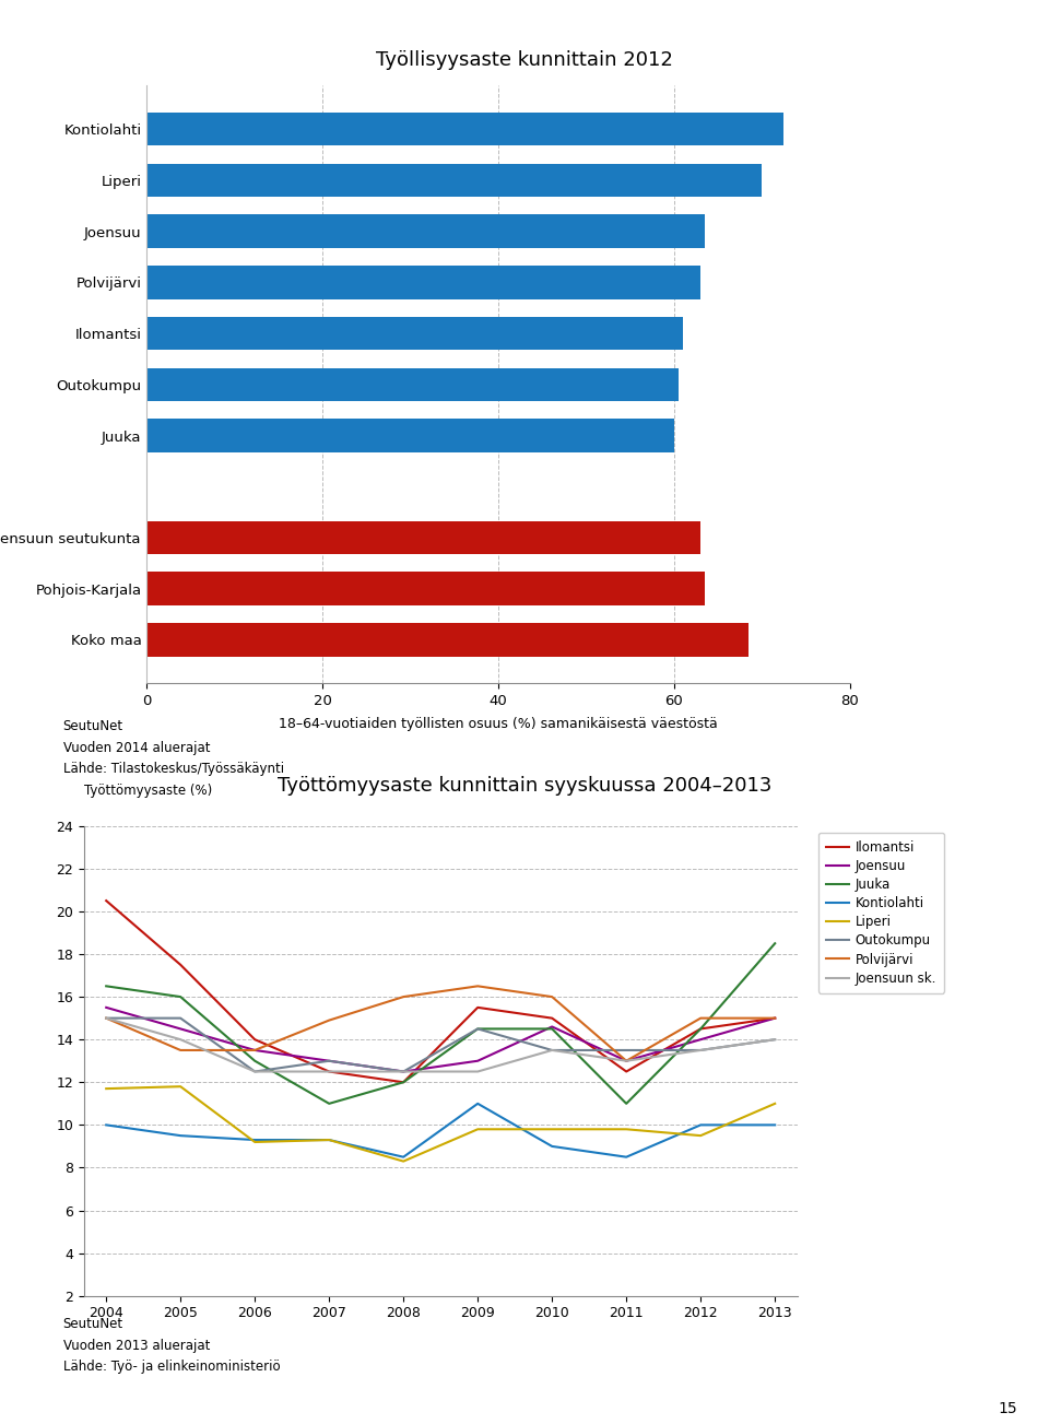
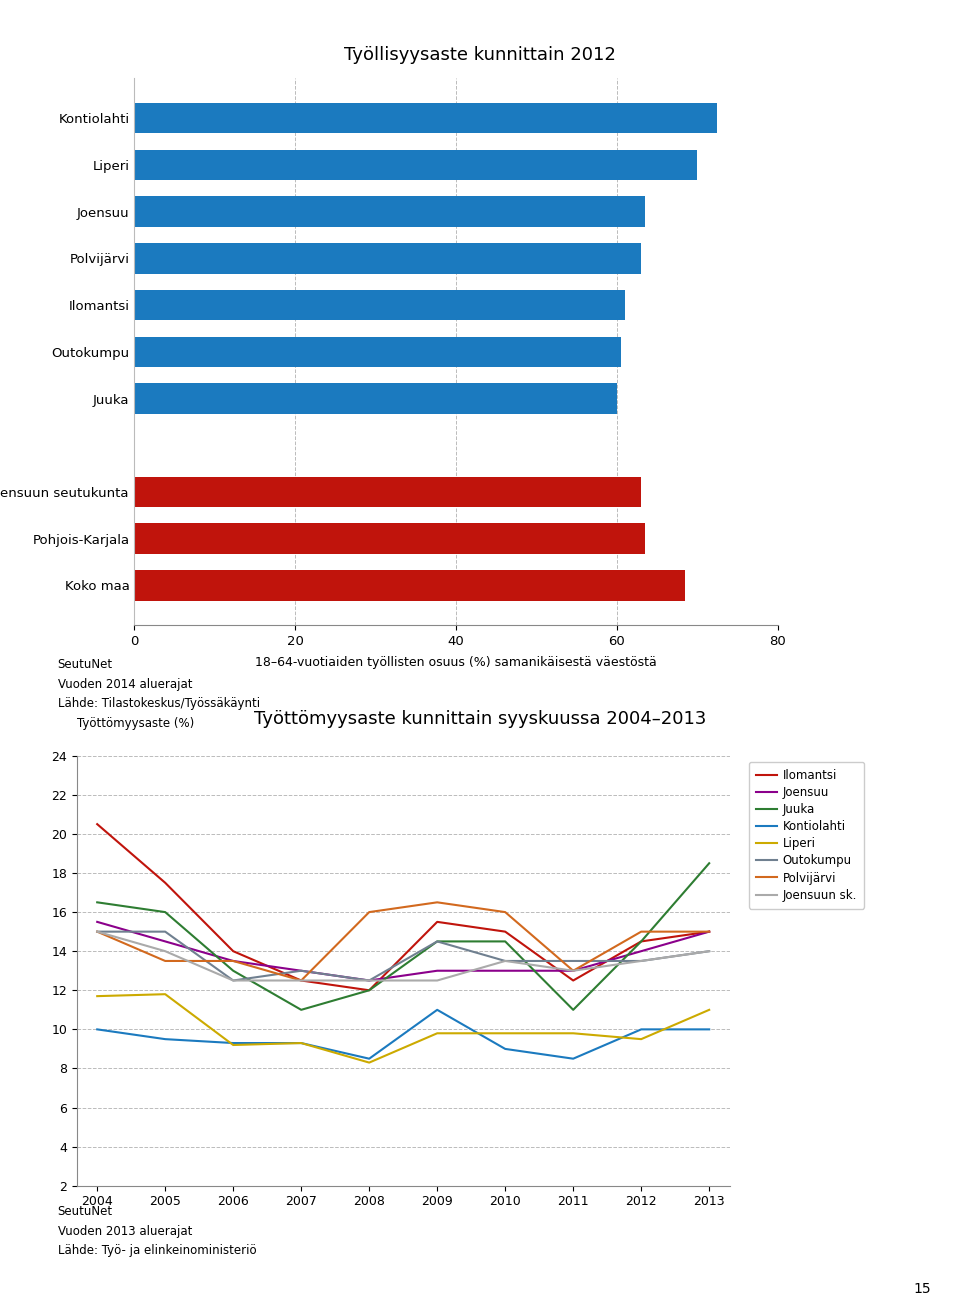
Polvijärvi/2007: 14.9 -> 12.5
Joensuu/2010: 14.6 -> 13.0
